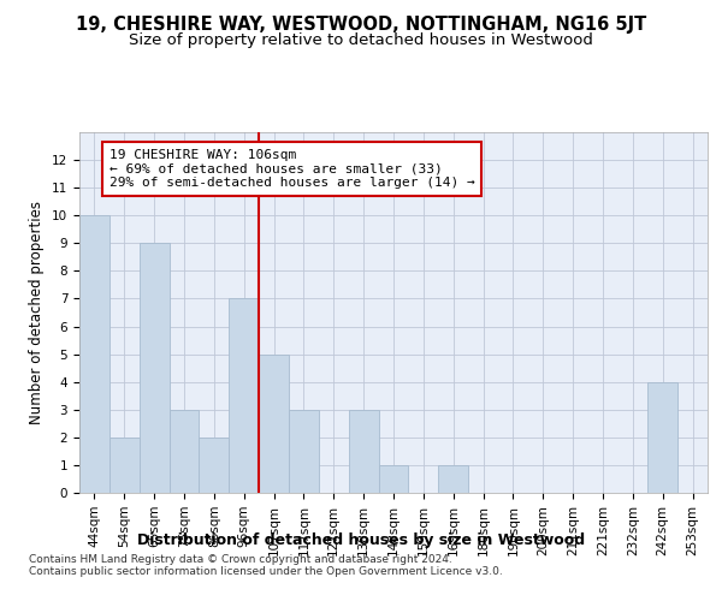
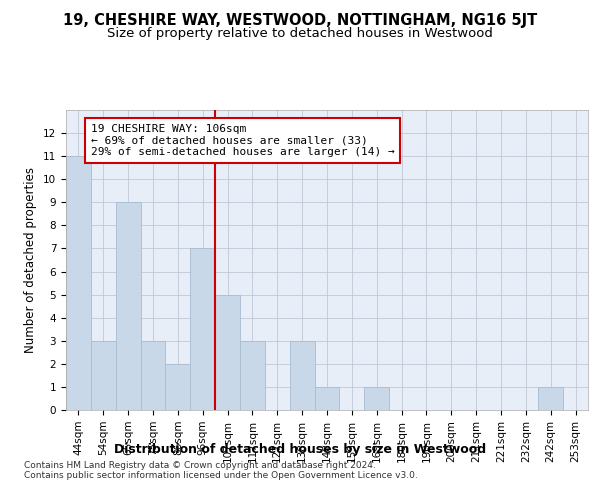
44sqm: 10 -> 11
54sqm: 2 -> 3
242sqm: 4 -> 1
